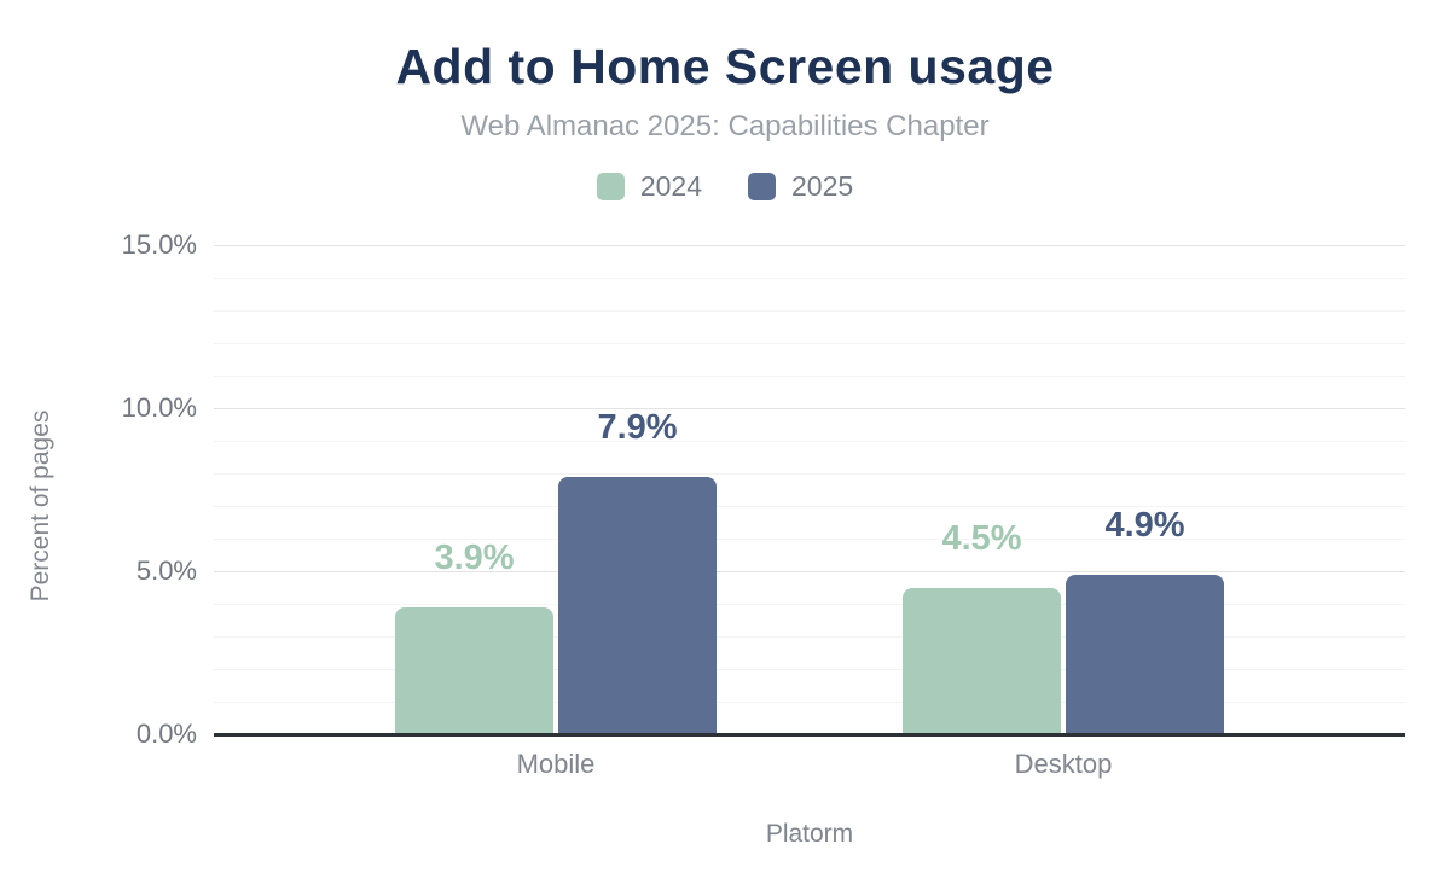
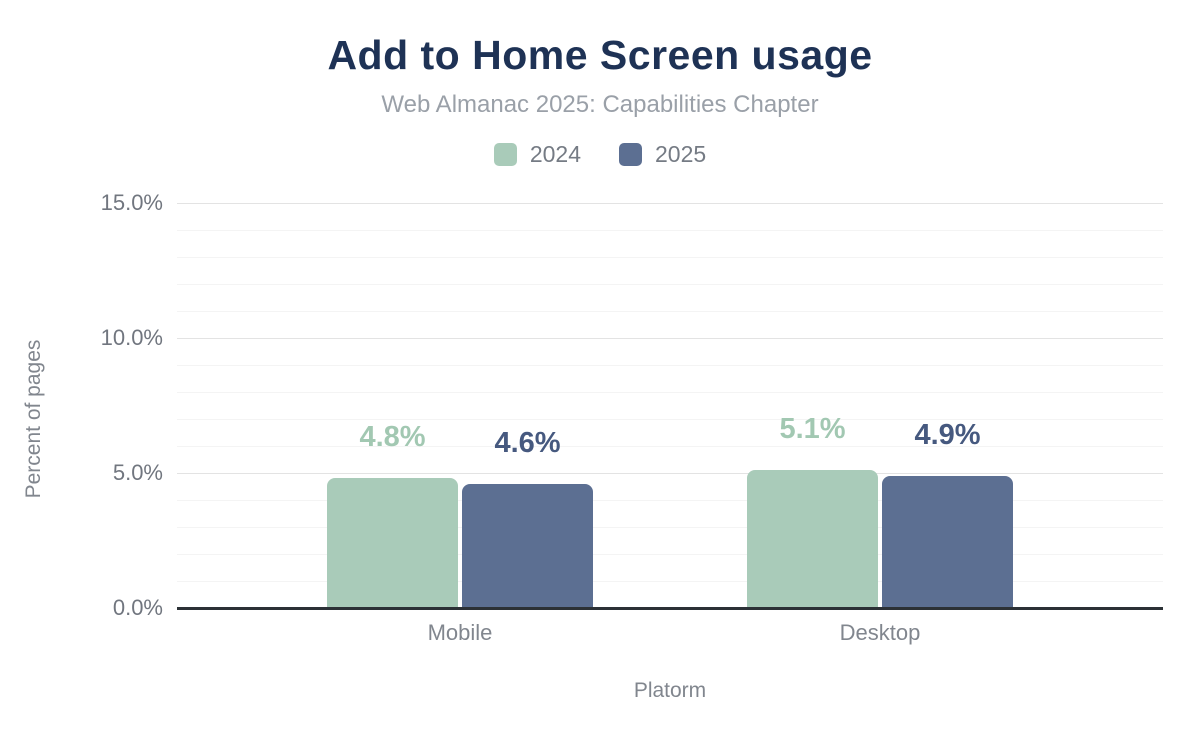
2024/Mobile: 3.9% -> 4.8%
2025/Mobile: 7.9% -> 4.6%
2024/Desktop: 4.5% -> 5.1%
